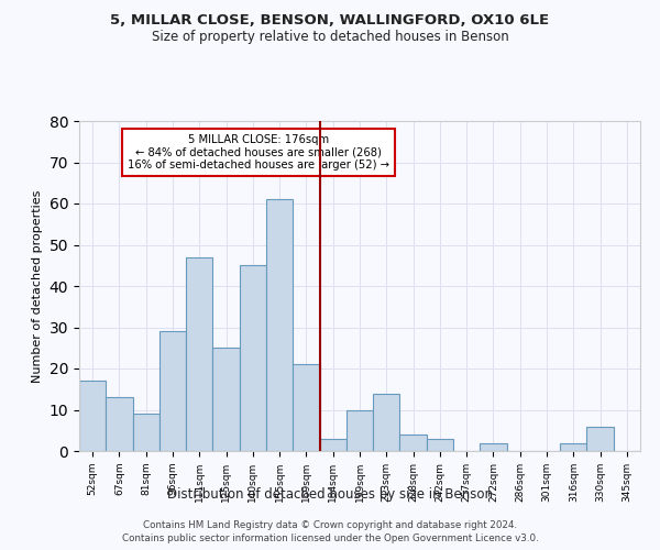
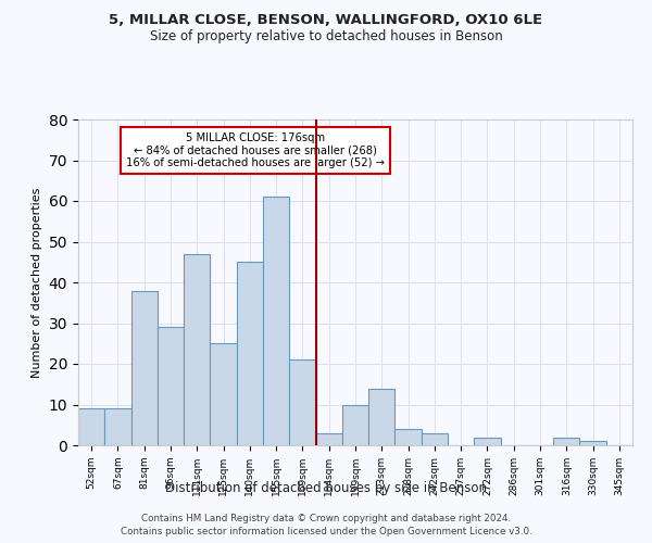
52sqm: 17 -> 9
67sqm: 13 -> 9
81sqm: 9 -> 38
330sqm: 6 -> 1
